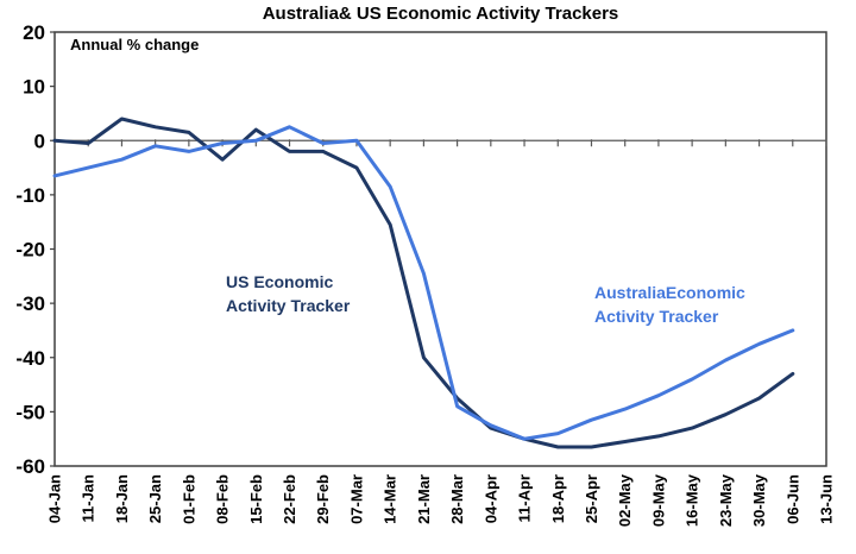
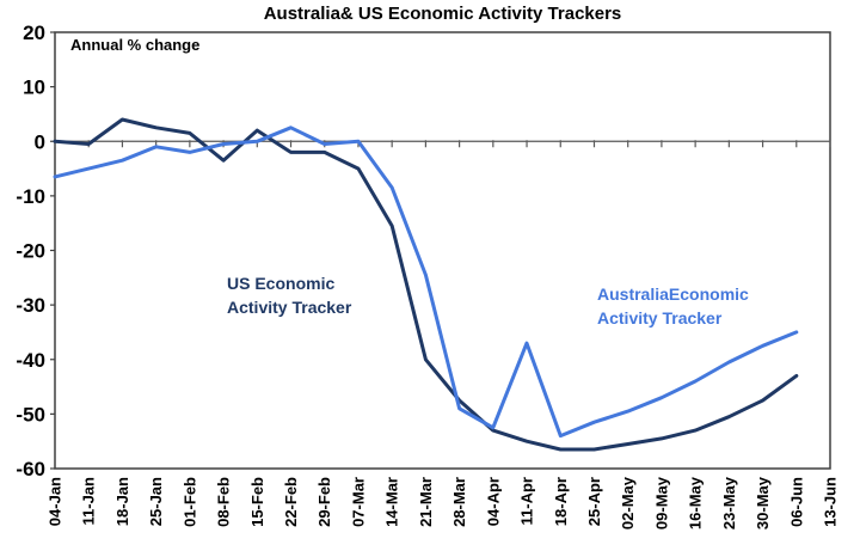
Australia Economic Activity Tracker/11-Apr: -55 -> -37
